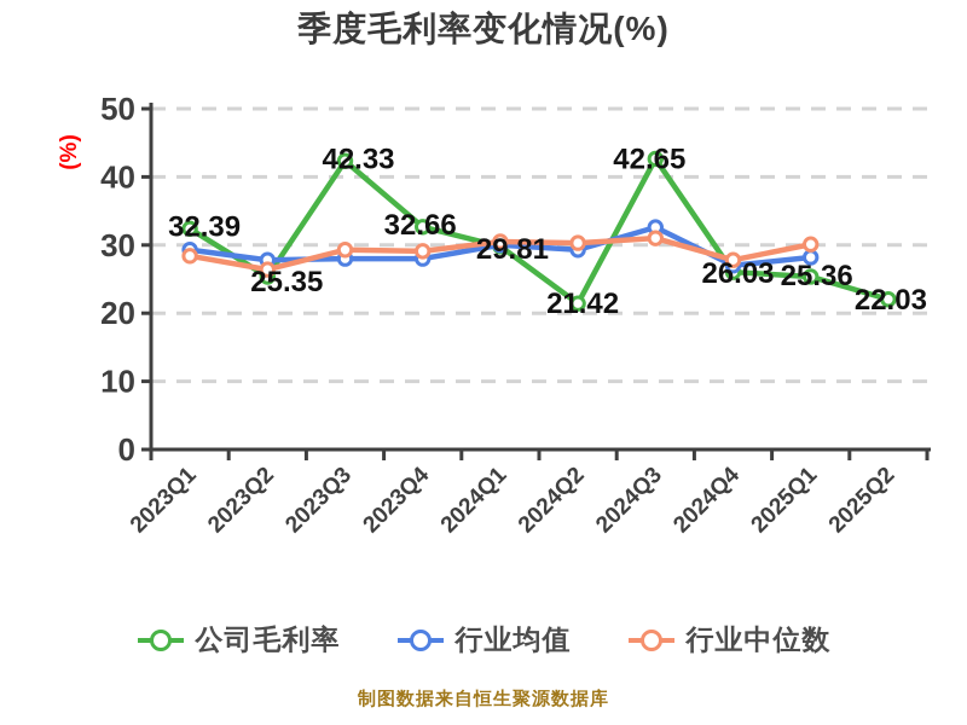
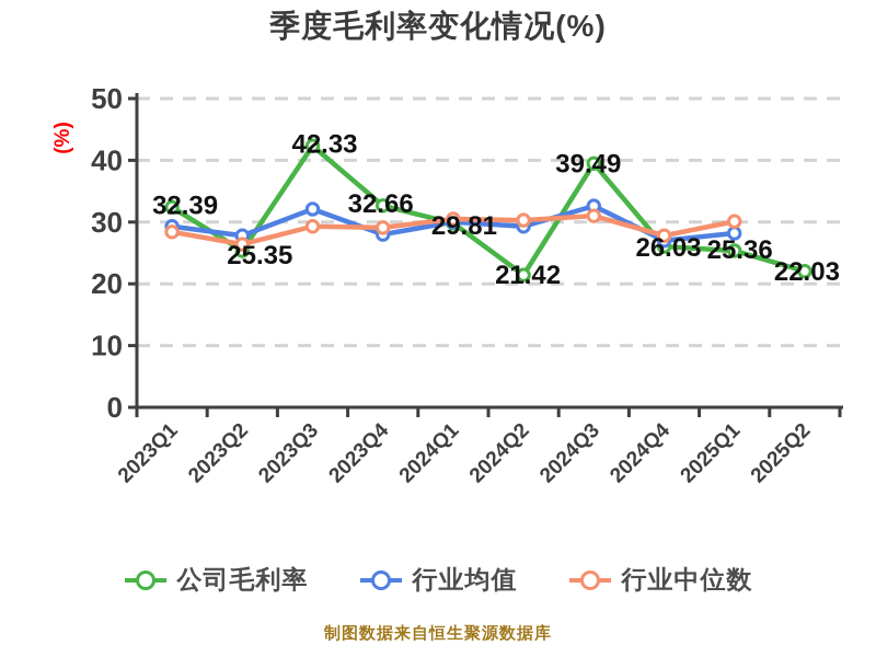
行业均值/2023Q3: 28 -> 32
公司毛利率/2024Q3: 42.65 -> 39.49
